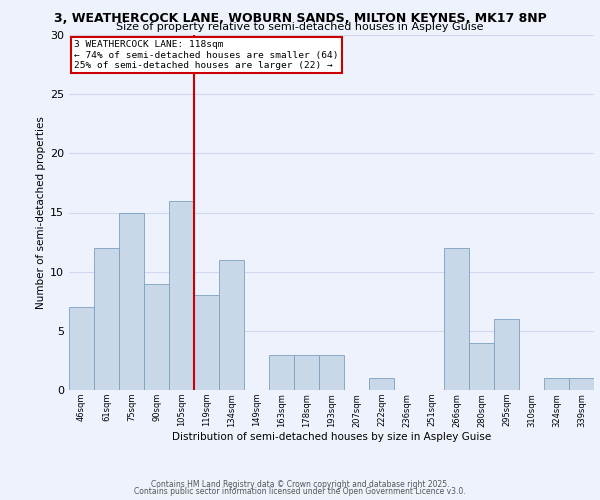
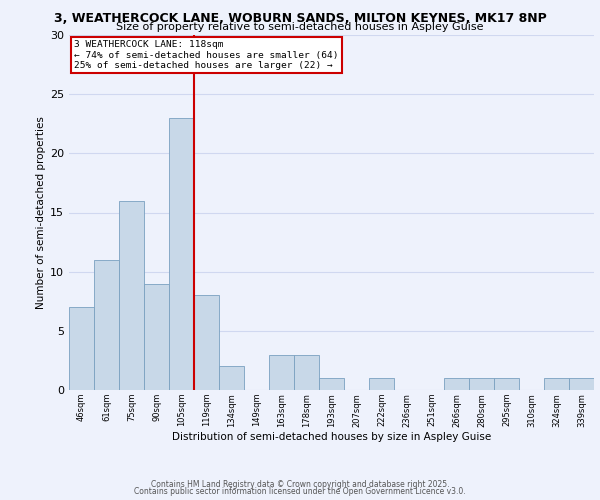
61sqm: 12 -> 11
75sqm: 15 -> 16
105sqm: 16 -> 23
134sqm: 11 -> 2
193sqm: 3 -> 1
266sqm: 12 -> 1
280sqm: 4 -> 1
295sqm: 6 -> 1
